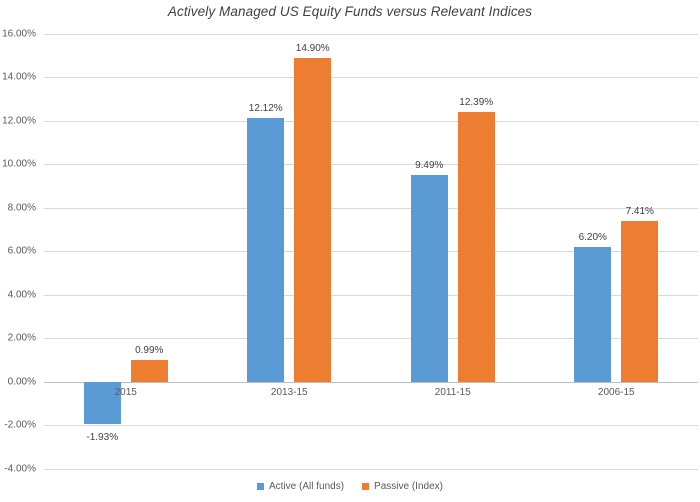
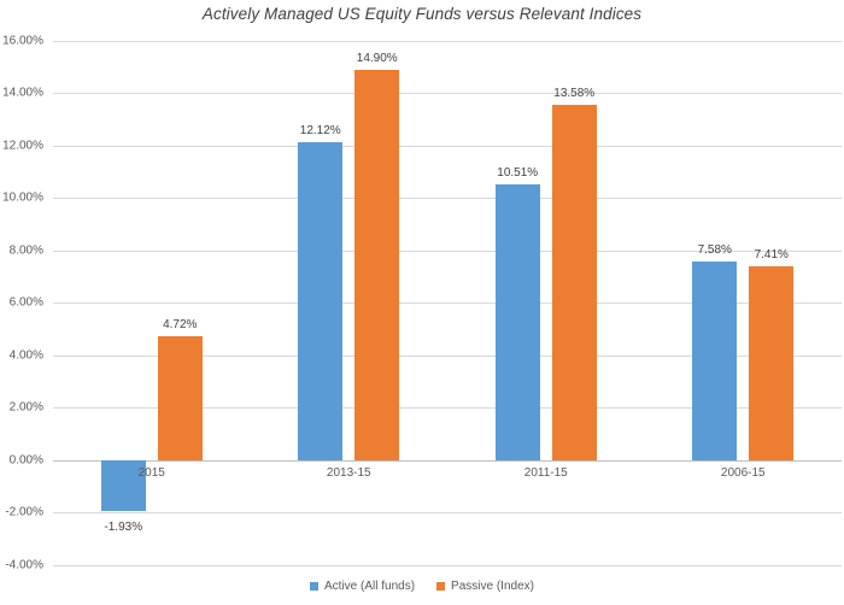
Passive (Index)/2015: 0.99% -> 4.72%
Active (All funds)/2011-15: 9.49% -> 10.51%
Passive (Index)/2011-15: 12.39% -> 13.58%
Active (All funds)/2006-15: 6.20% -> 7.58%
